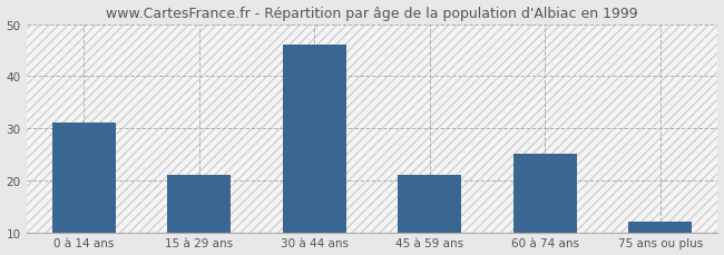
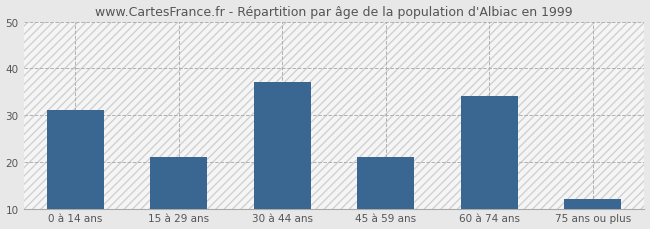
30 à 44 ans: 46 -> 37
60 à 74 ans: 25 -> 34
